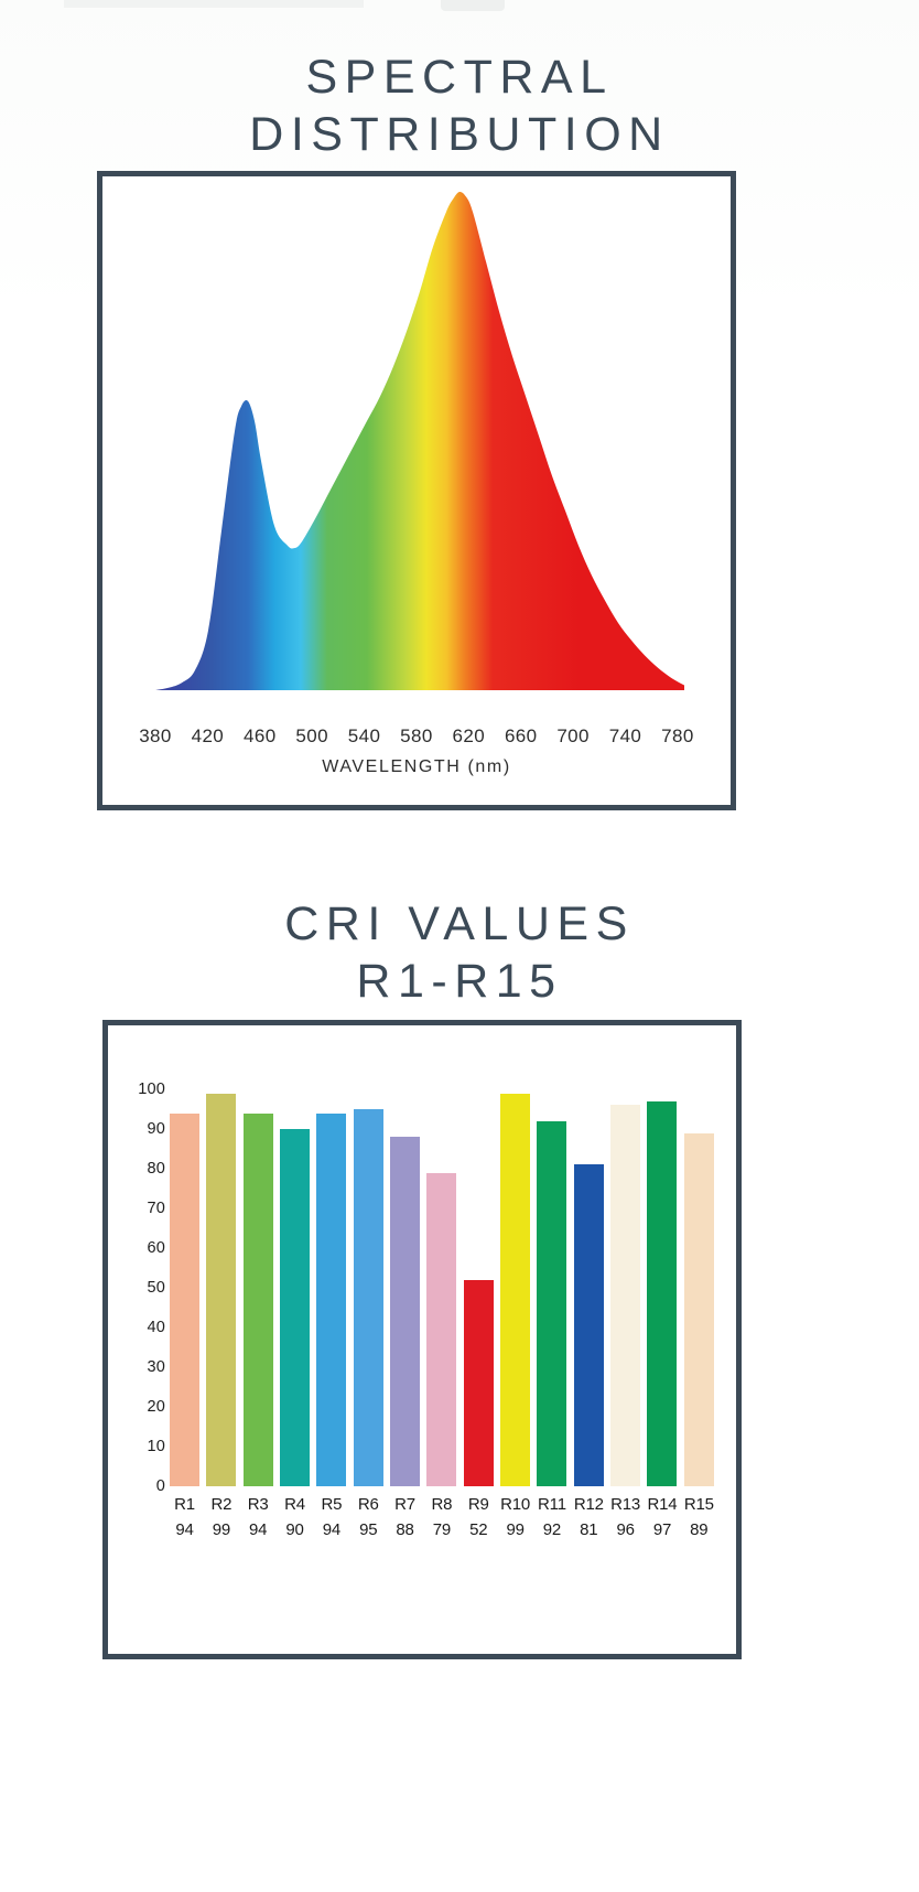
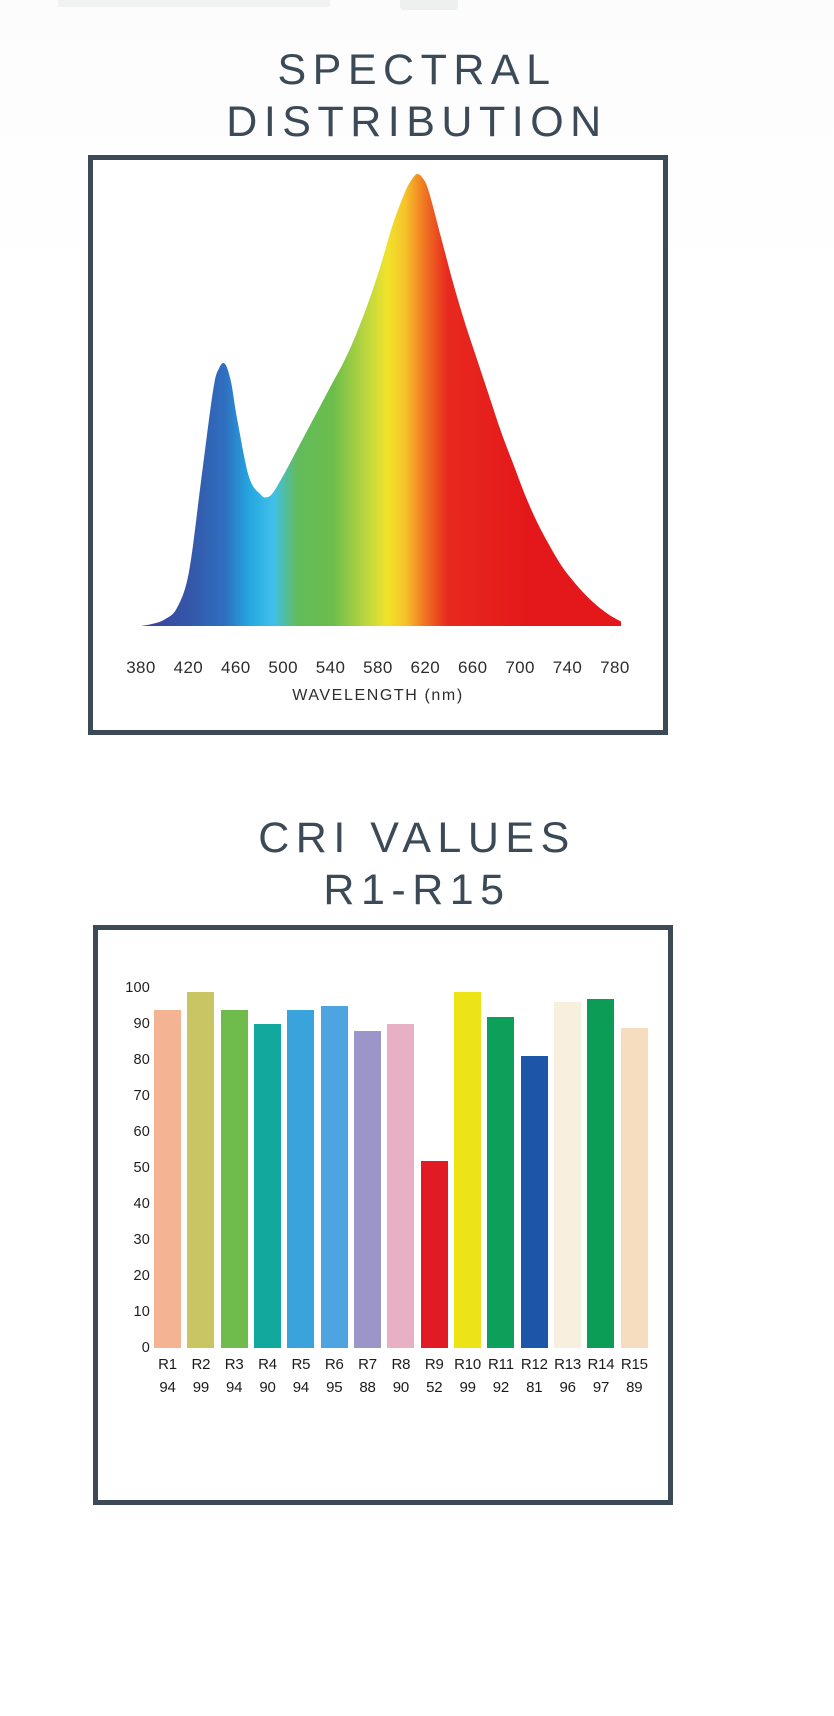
CRI VALUES R1-R15/R8: 79 -> 90
